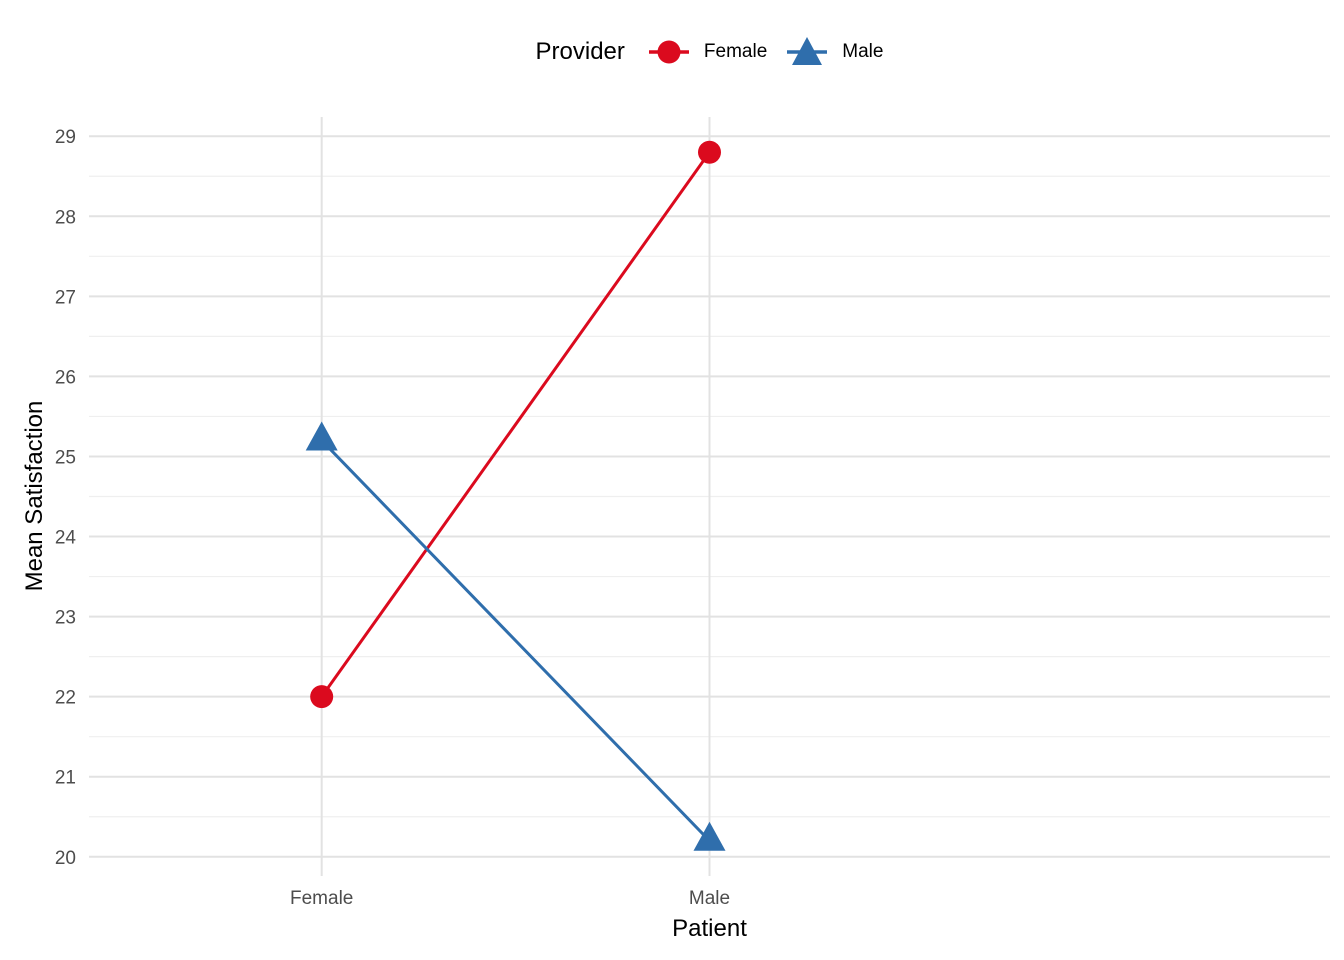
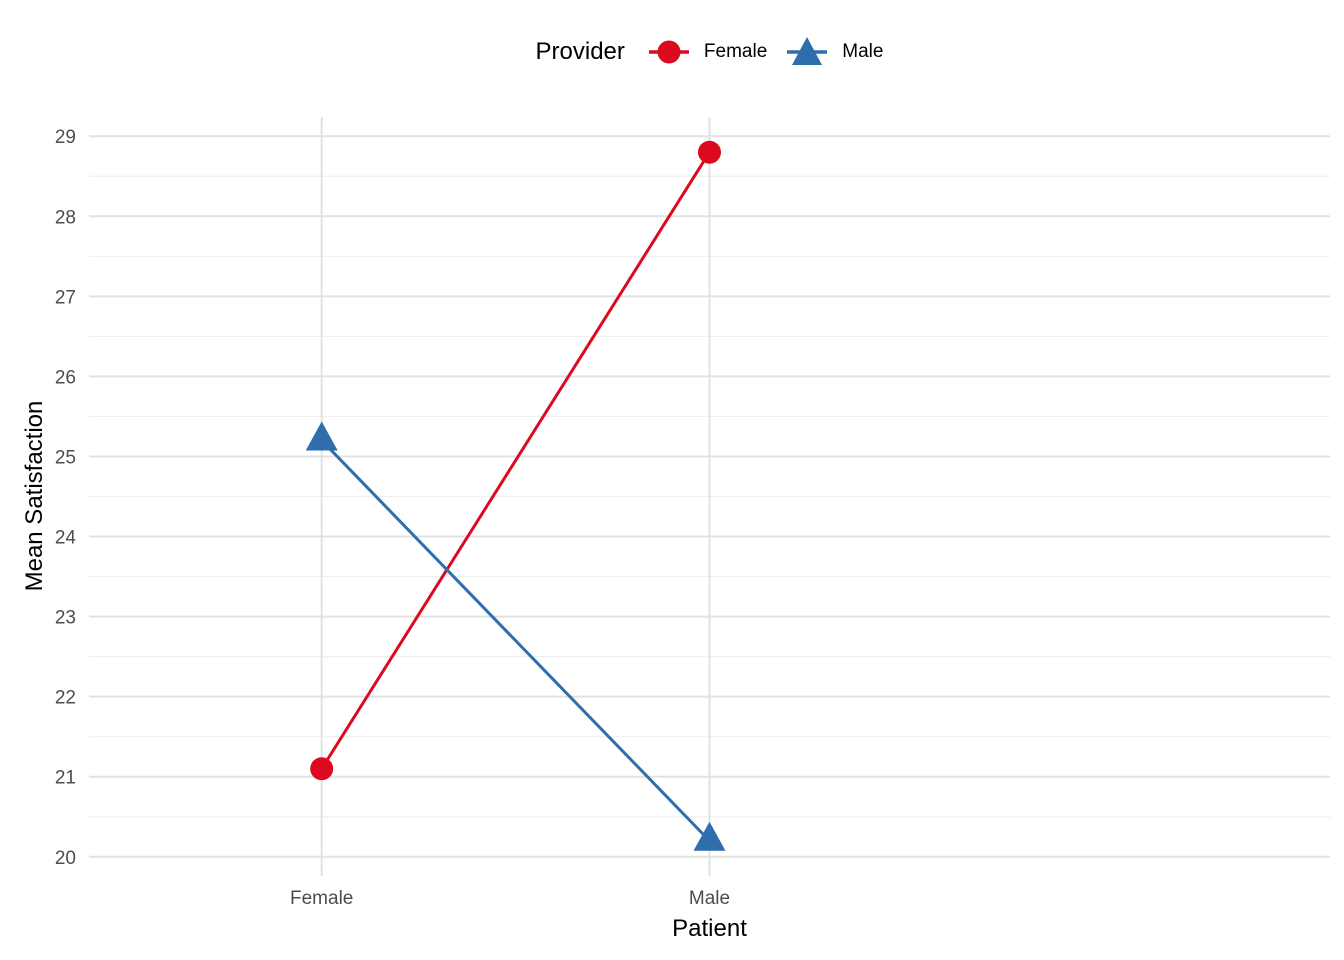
Female/Female: 22.0 -> 21.1
